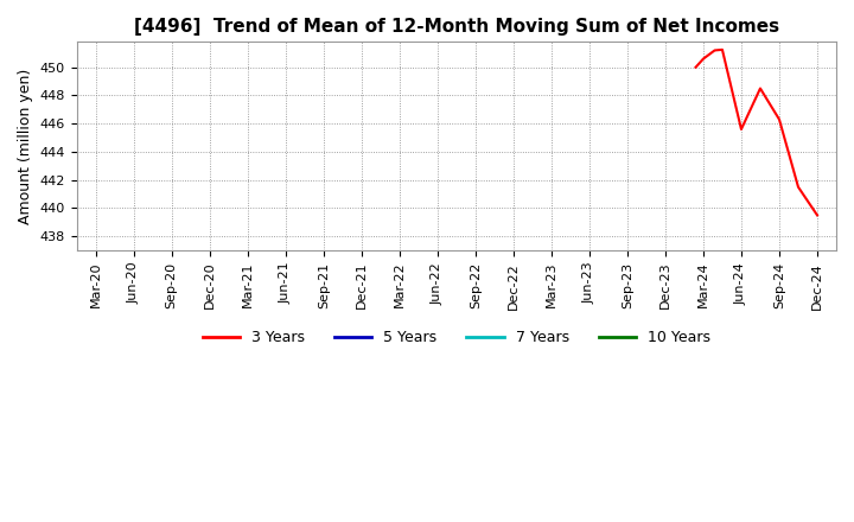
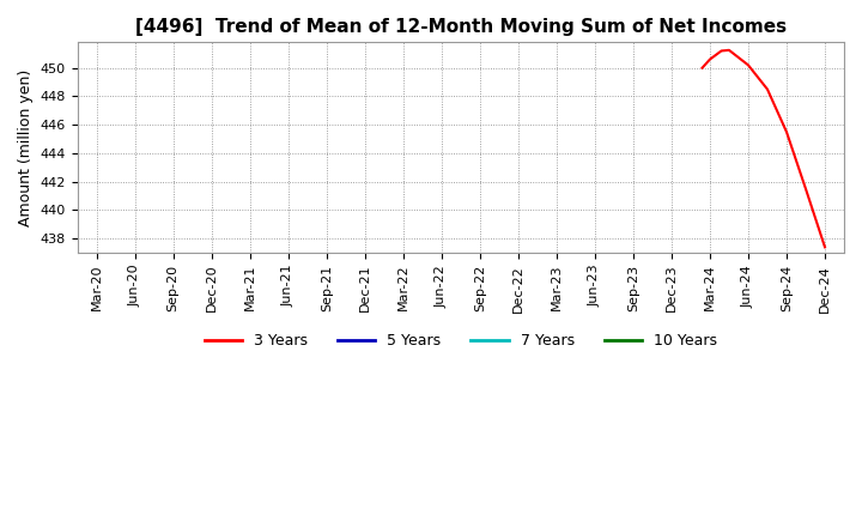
Jun-24: 445.6 -> 450.2
Sep-24: 446.3 -> 445.5
Dec-24: 439.5 -> 437.4
